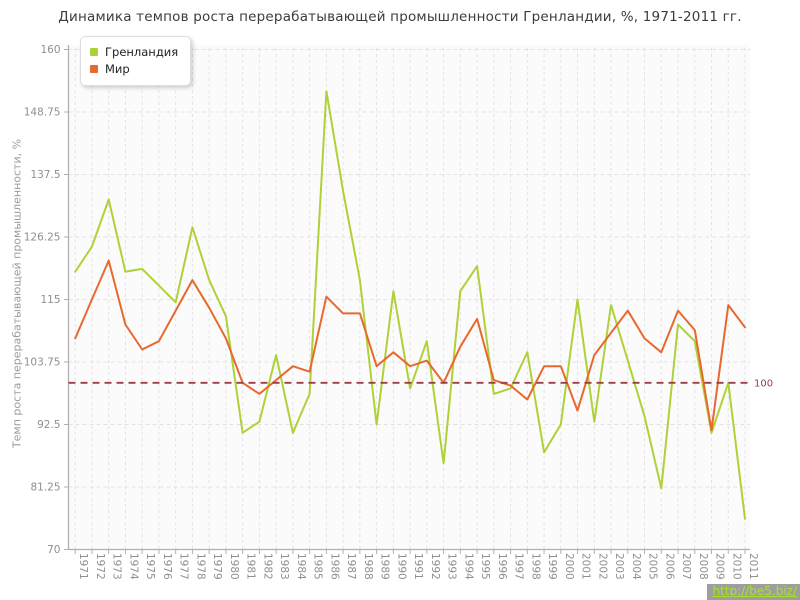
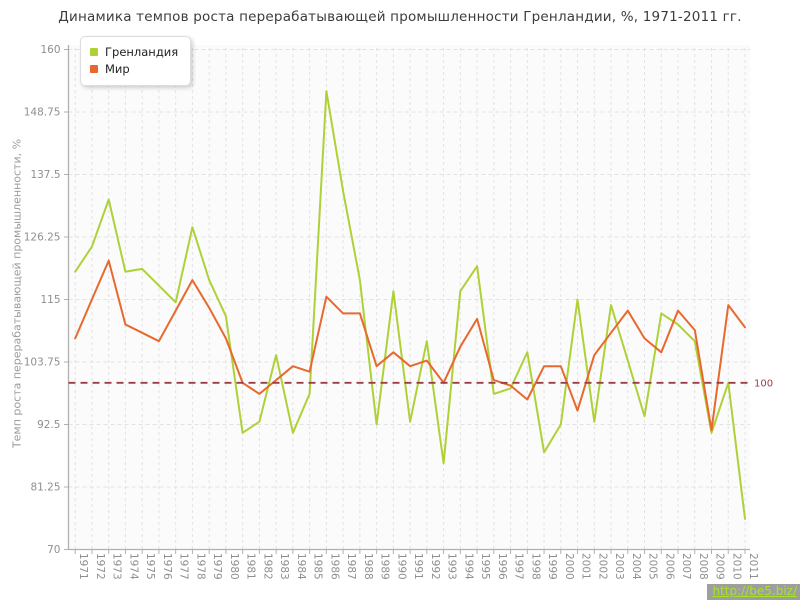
Мир/1975: 106 -> 109
Гренландия/1991: 99 -> 93
Гренландия/2006: 81 -> 112
